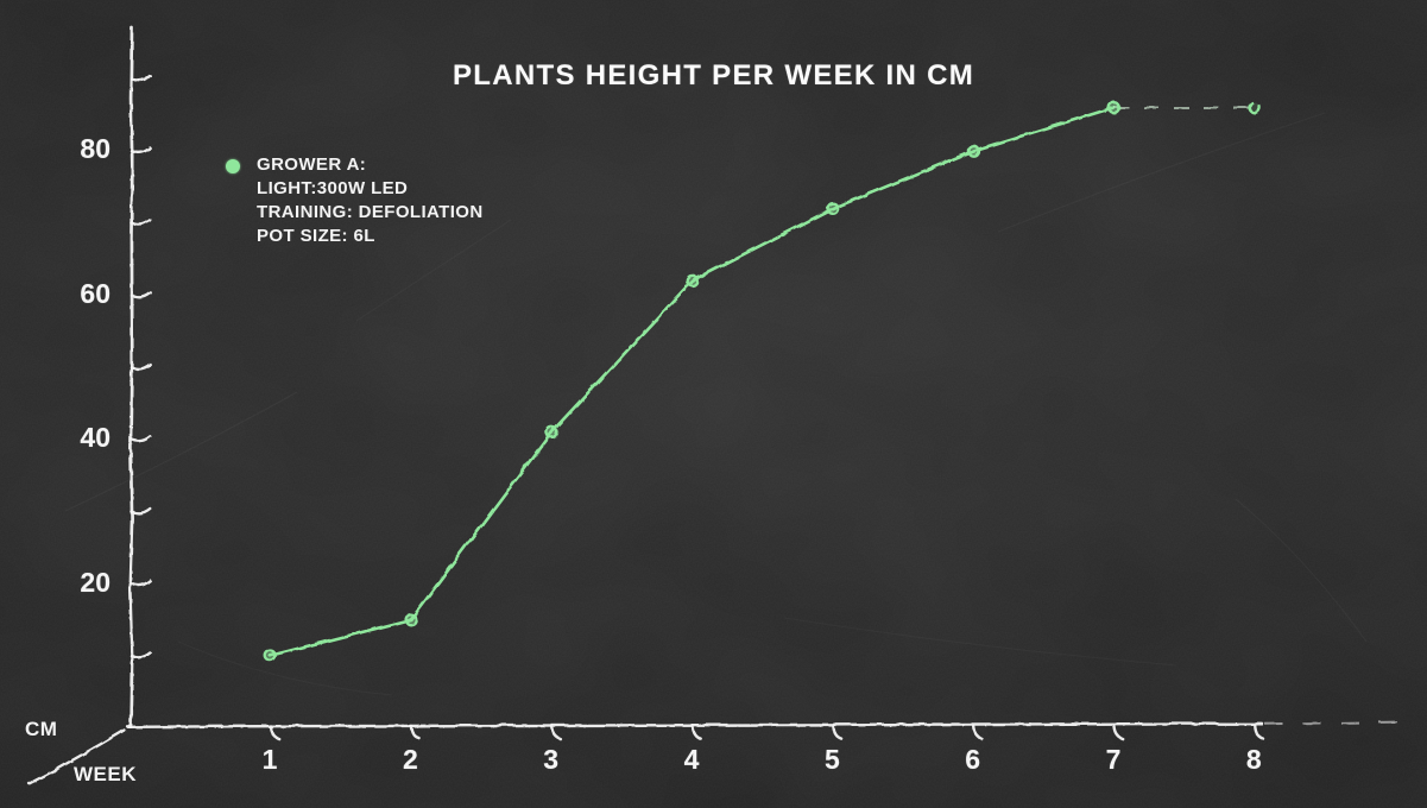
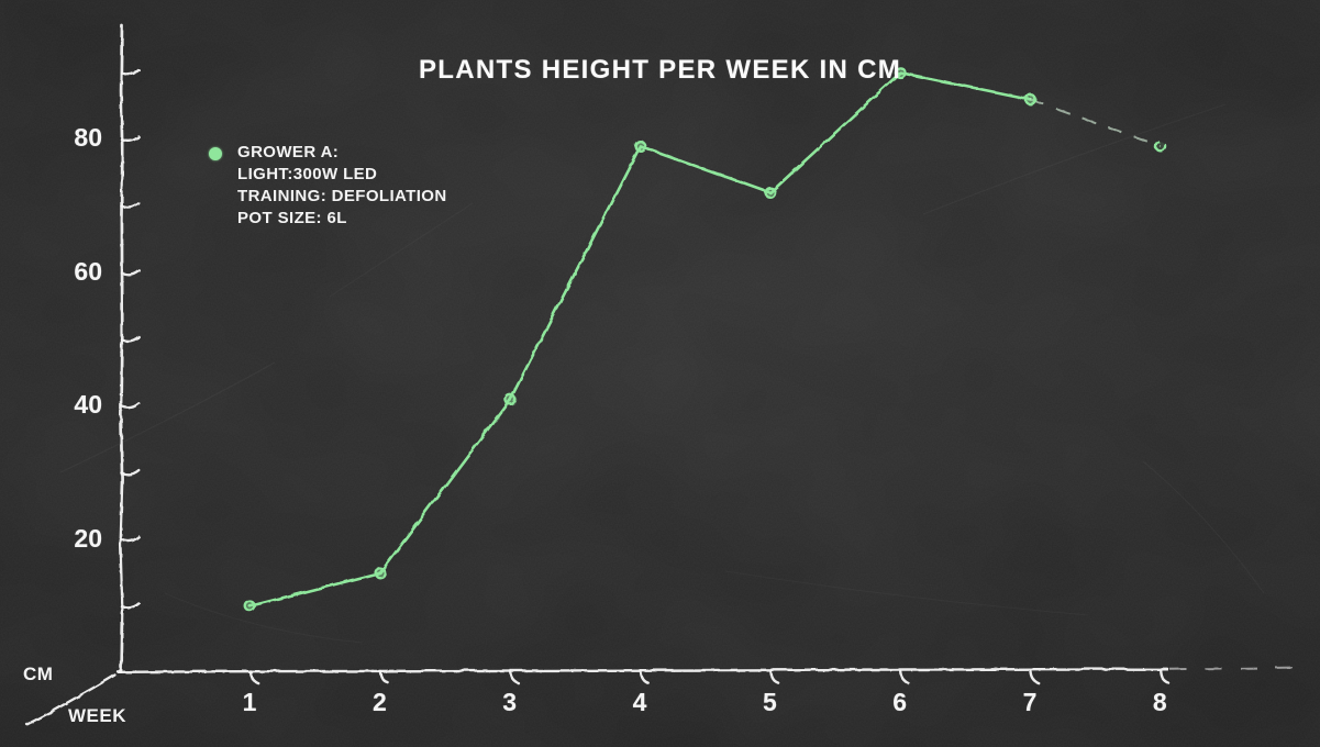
4: 62 -> 79
6: 80 -> 90
8: 86 -> 79
